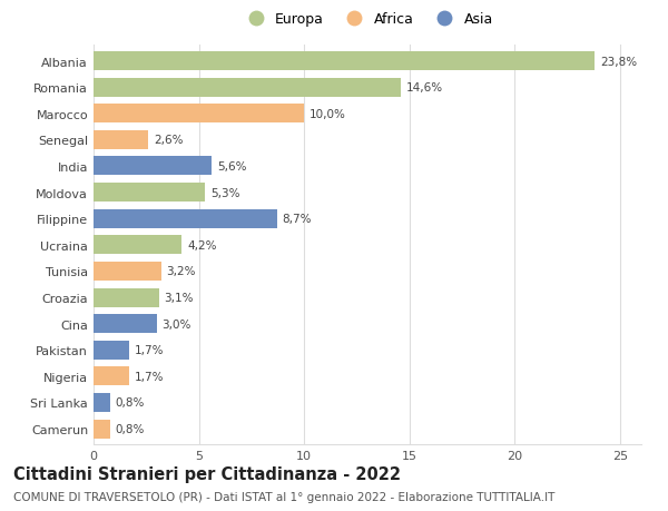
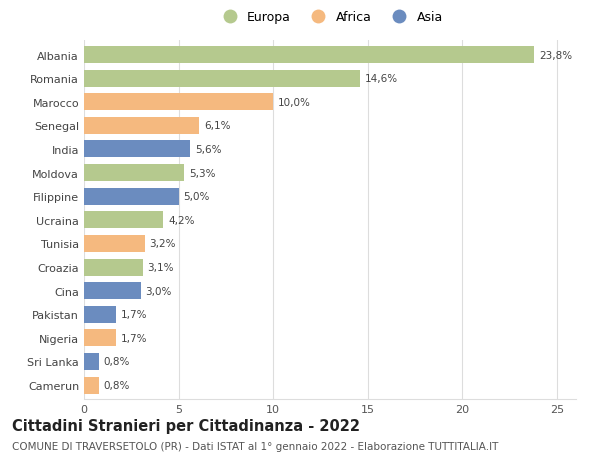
Senegal: 2,6% -> 6,1%
Filippine: 8,7% -> 5,0%
